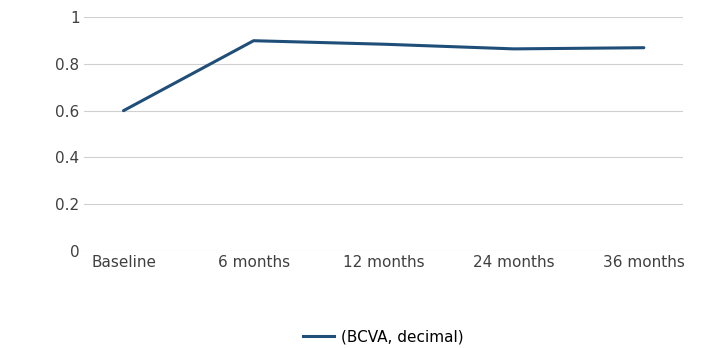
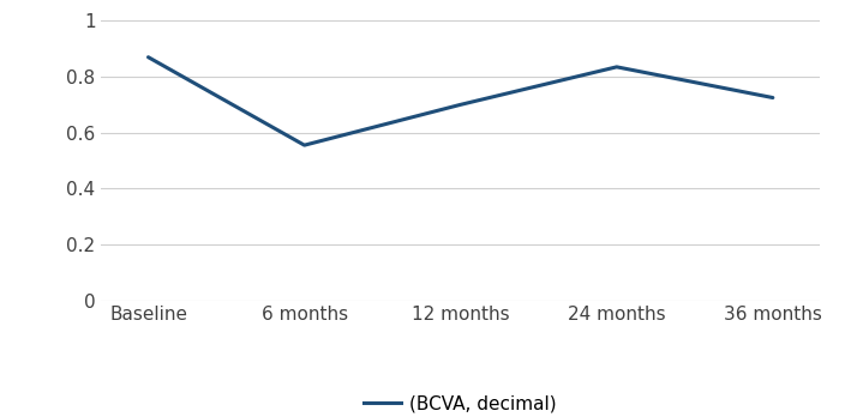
Baseline: 0.600 -> 0.870
6 months: 0.900 -> 0.555
12 months: 0.885 -> 0.700
24 months: 0.865 -> 0.835
36 months: 0.870 -> 0.725
